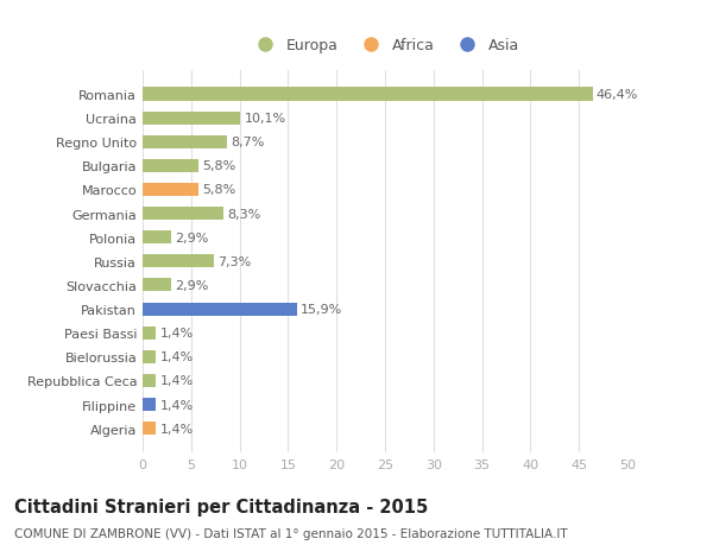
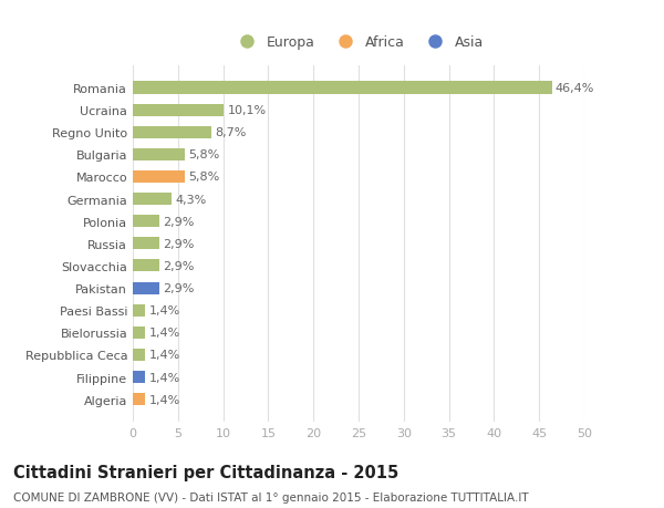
Germania: 8,3% -> 4,3%
Russia: 7,3% -> 2,9%
Pakistan: 15,9% -> 2,9%
